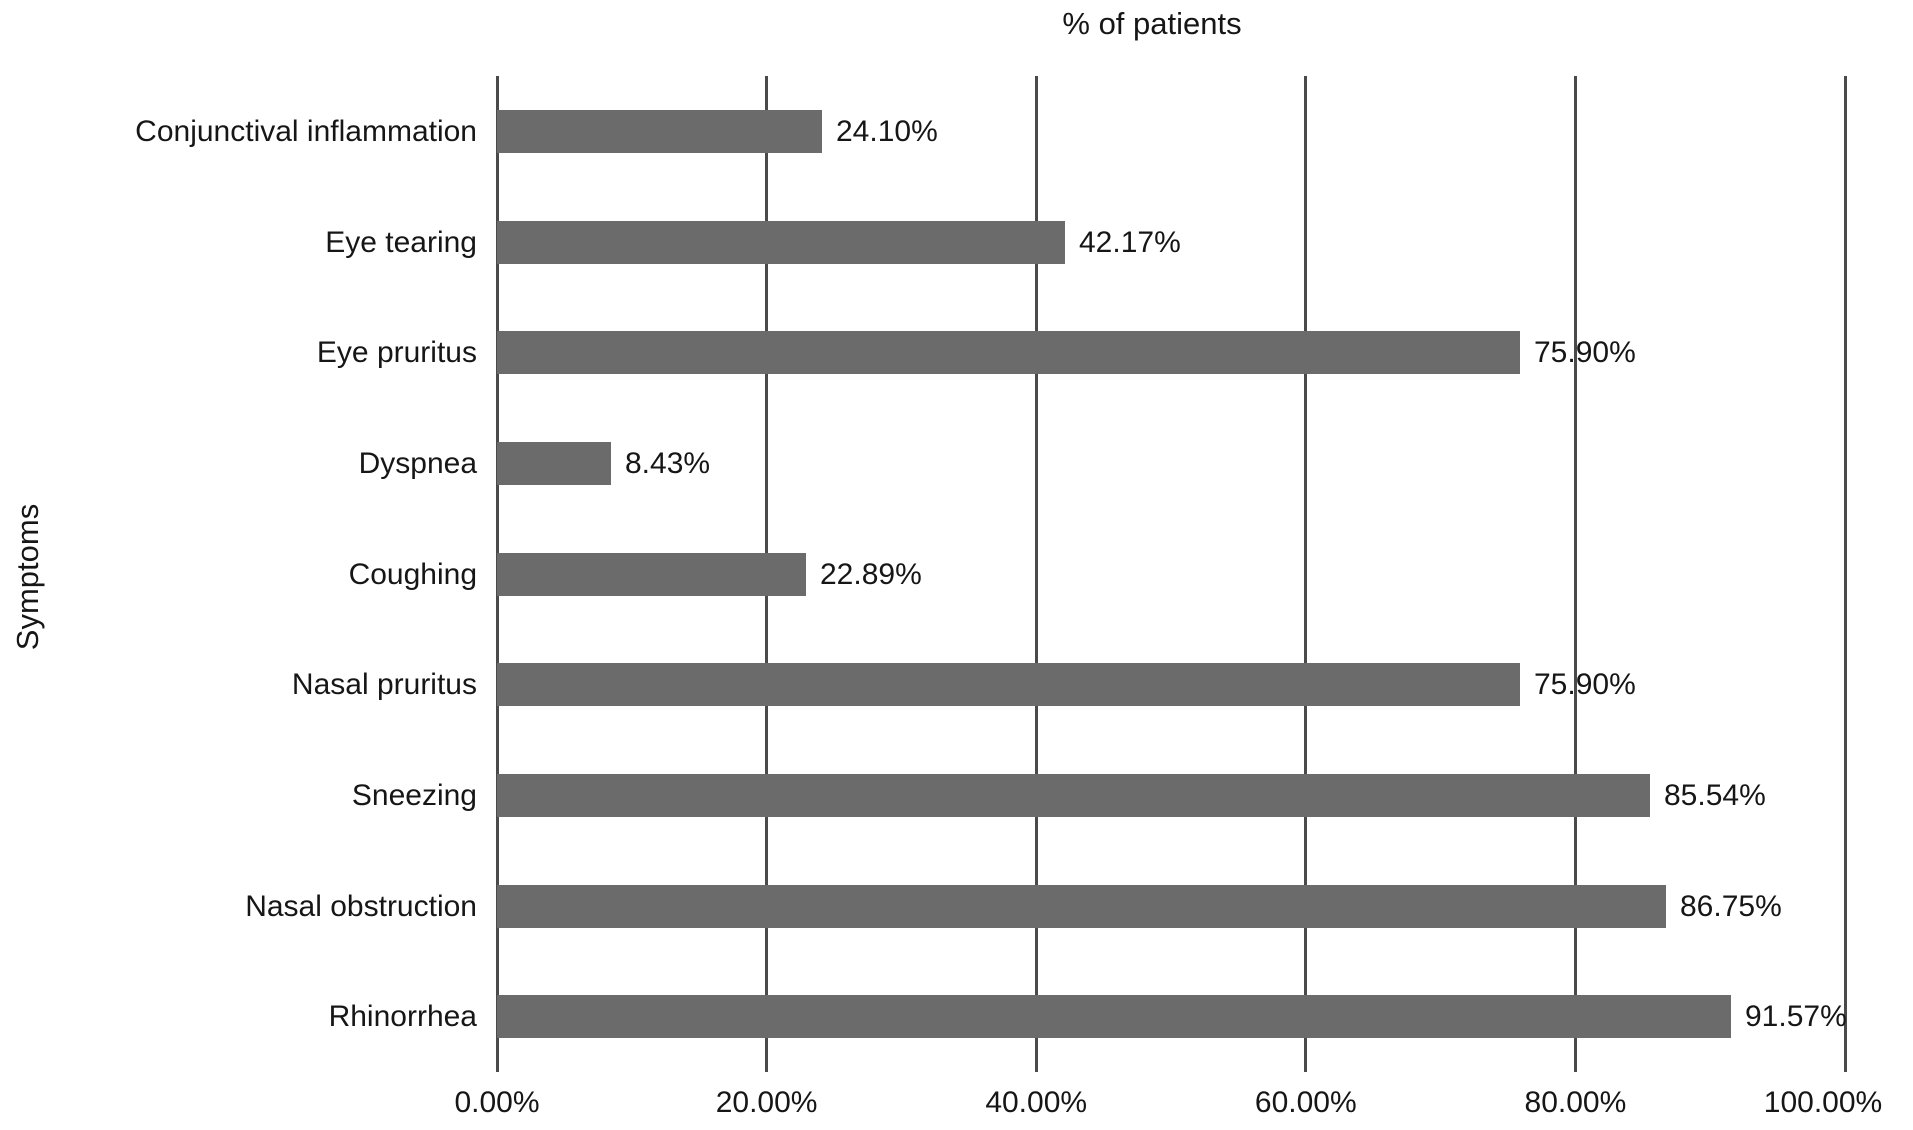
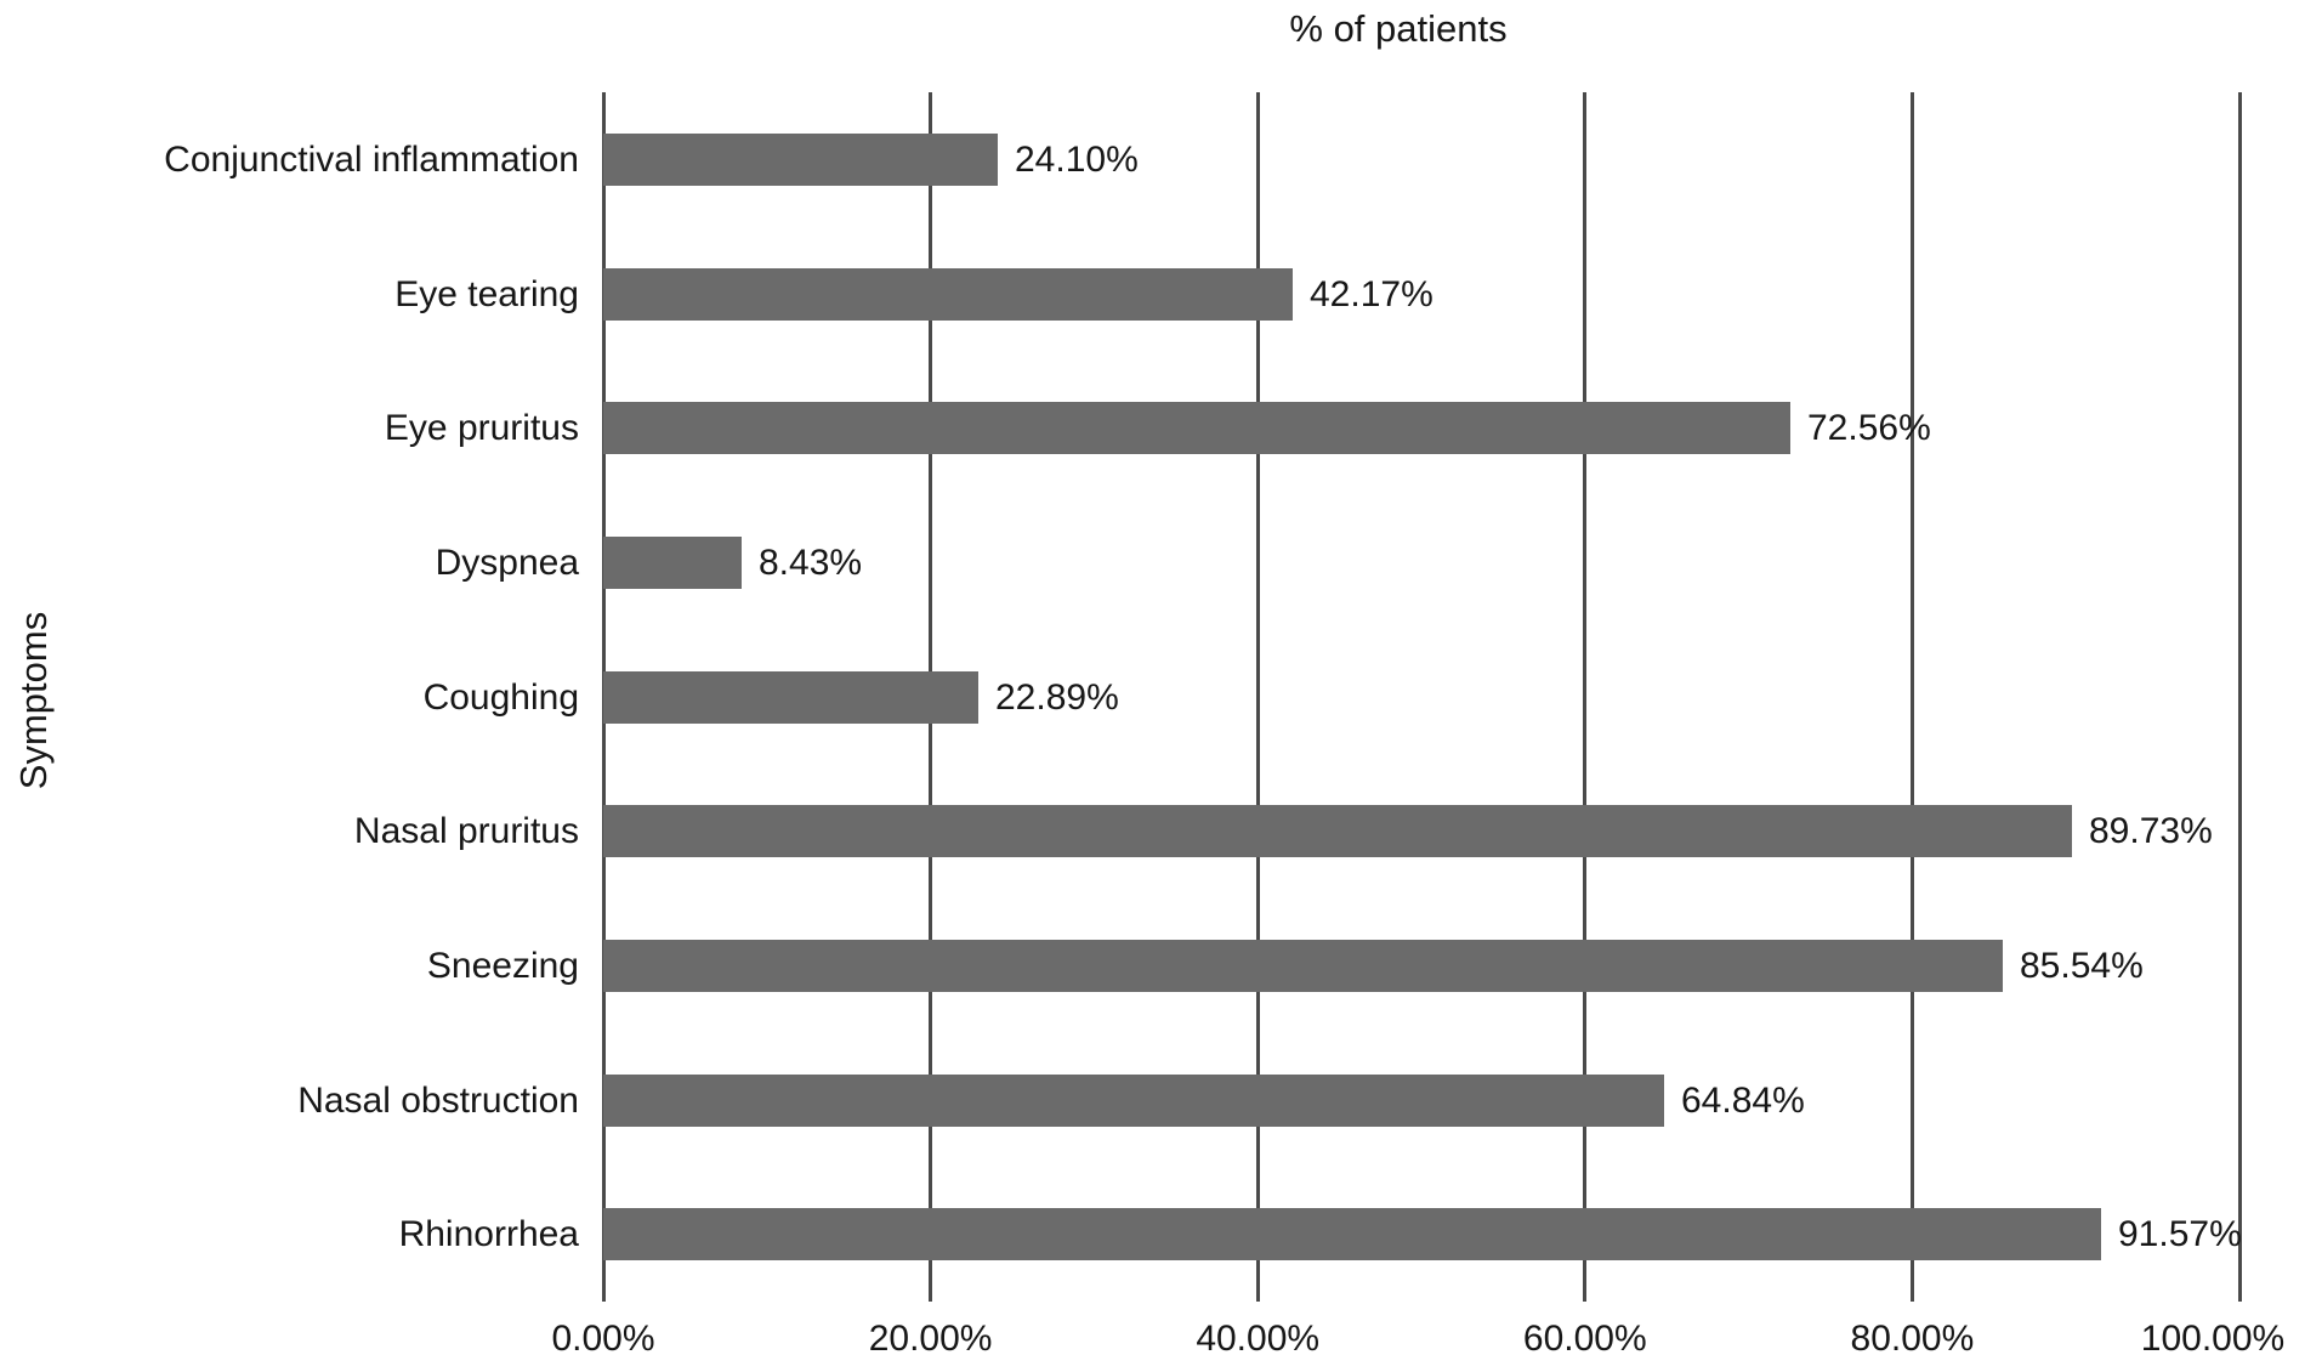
Eye pruritus: 75.90% -> 72.56%
Nasal pruritus: 75.90% -> 89.73%
Nasal obstruction: 86.75% -> 64.84%
